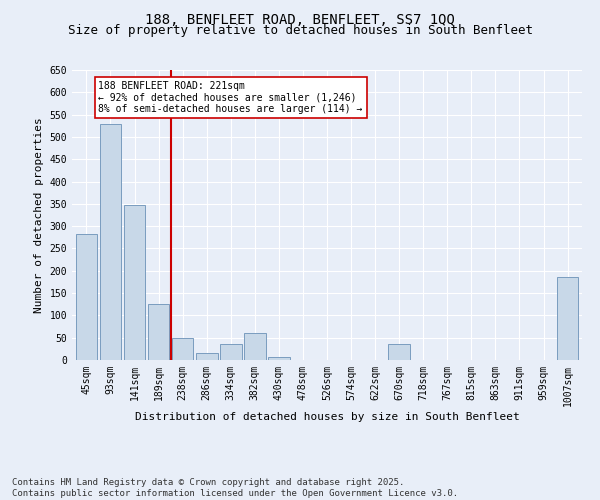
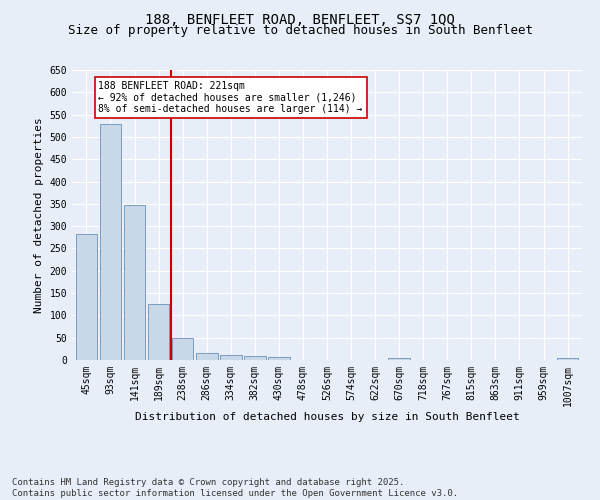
334sqm: 35 -> 11
382sqm: 60 -> 10
670sqm: 35 -> 5
1007sqm: 185 -> 5
